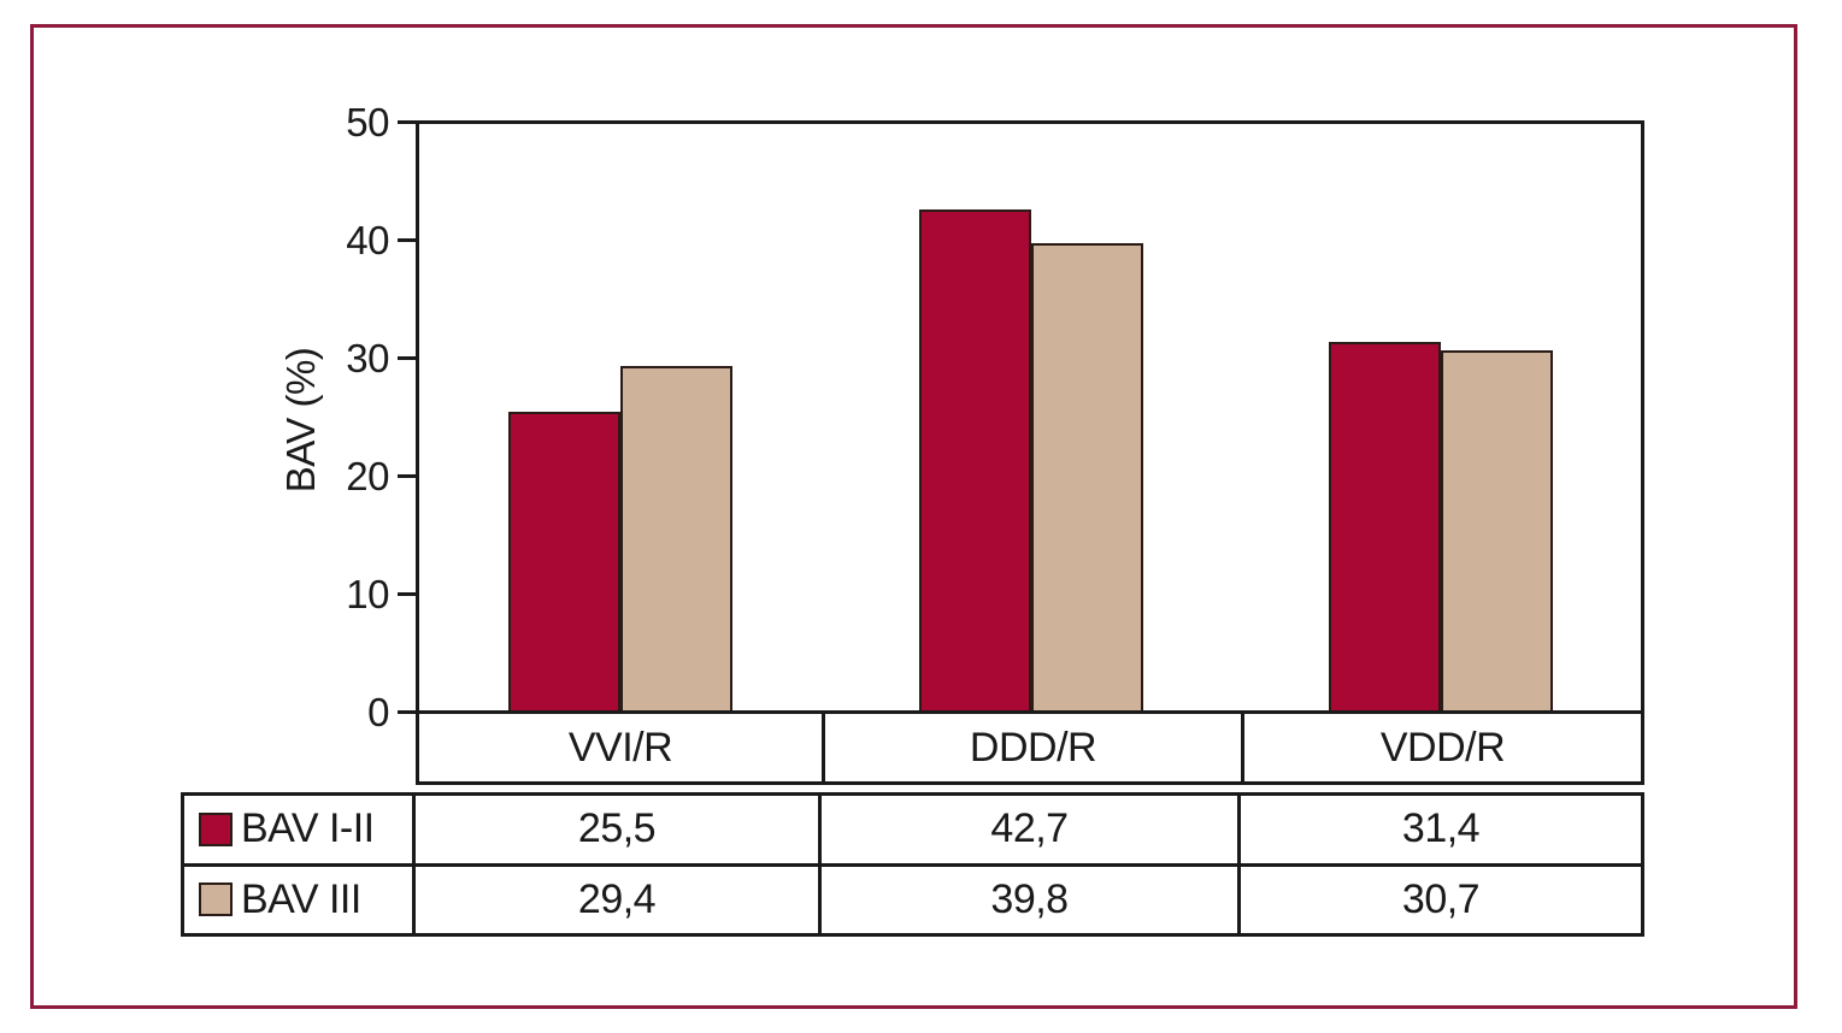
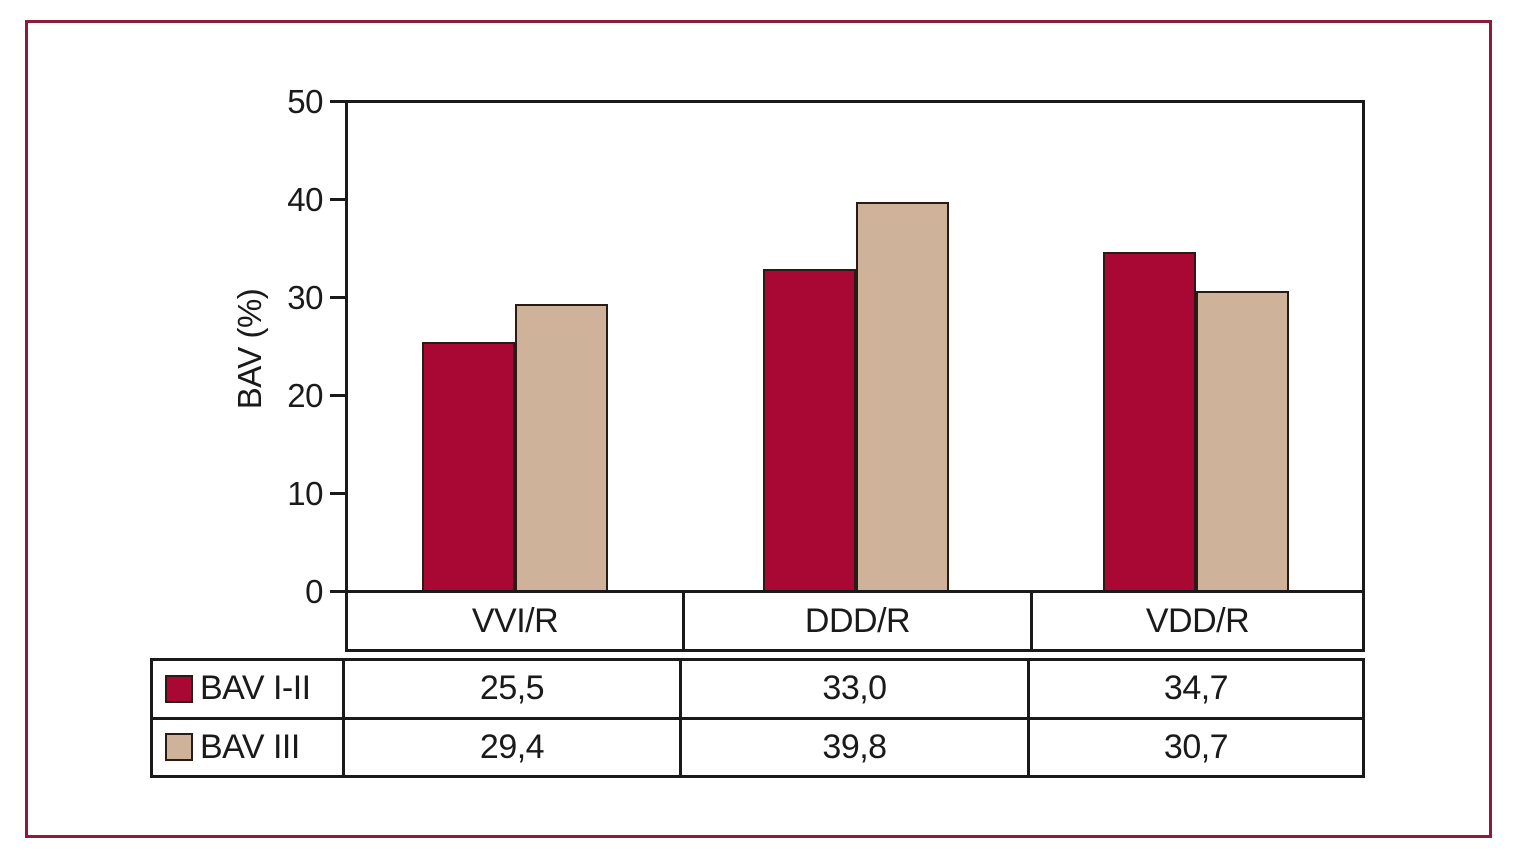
BAV I-II/DDD/R: 42,7 -> 33,0
BAV I-II/VDD/R: 31,4 -> 34,7
